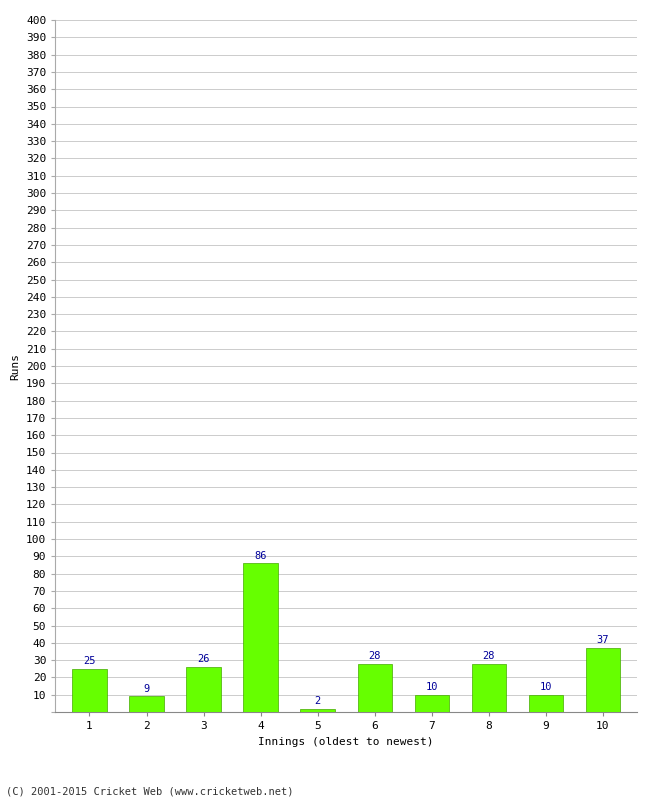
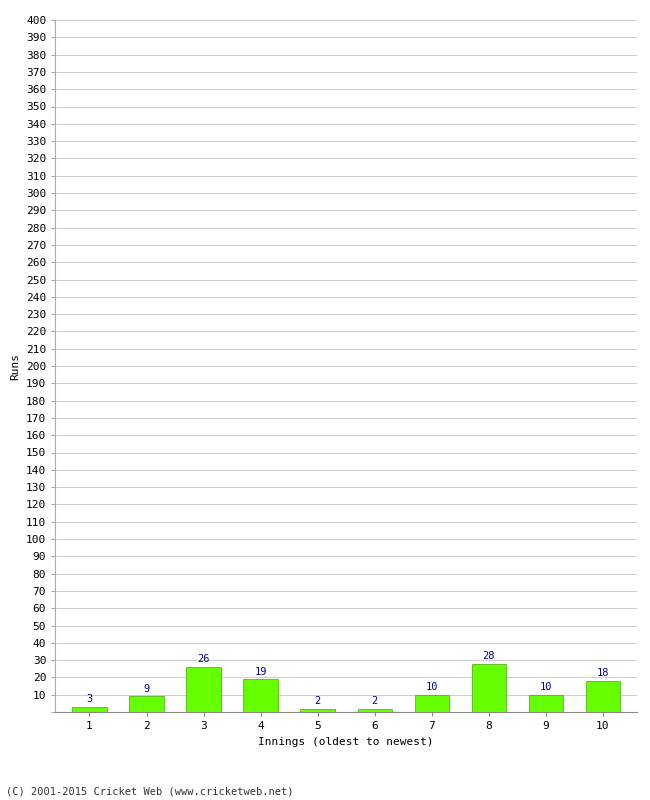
1: 25 -> 3
4: 86 -> 19
6: 28 -> 2
10: 37 -> 18
